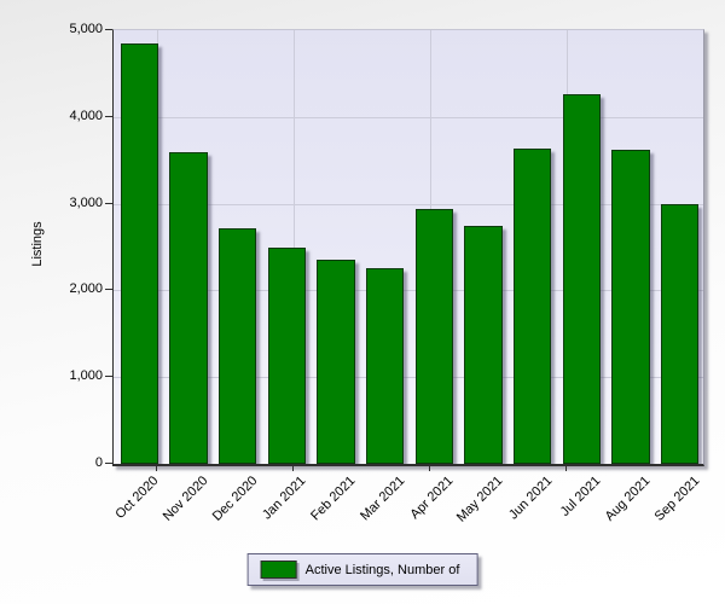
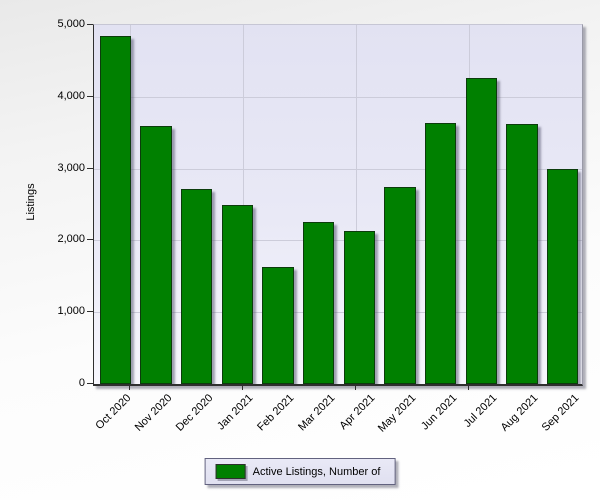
Feb 2021: 2300 -> 1600
Apr 2021: 2900 -> 2100
